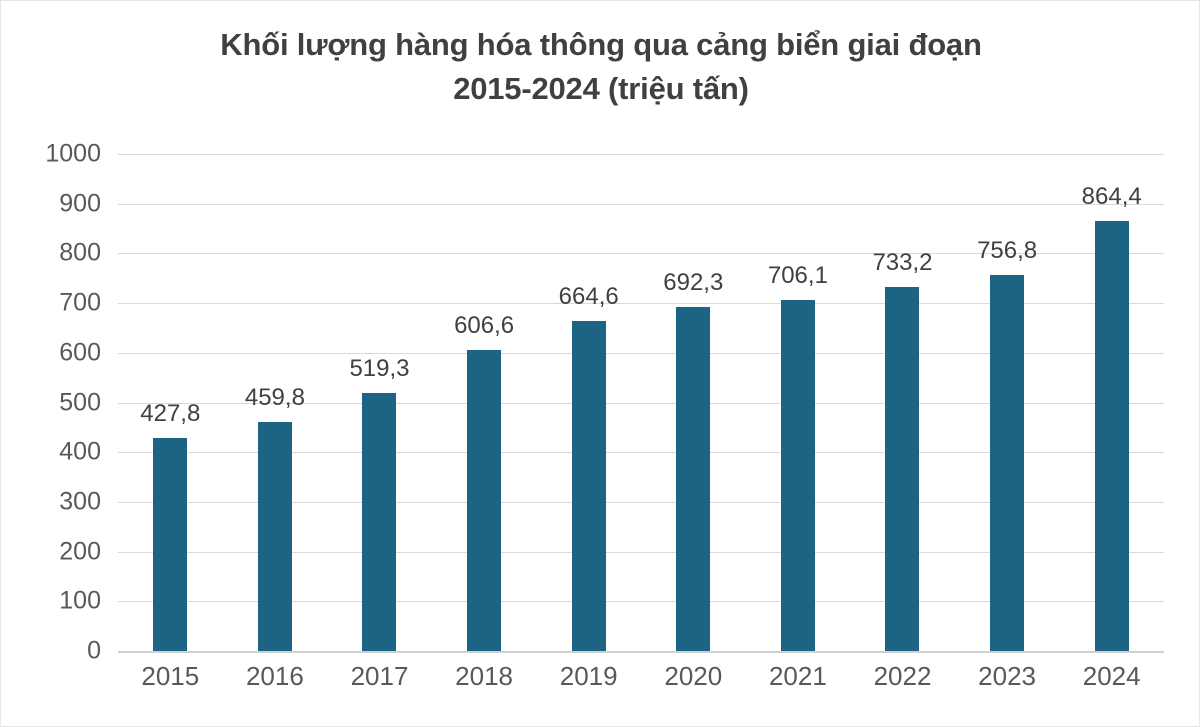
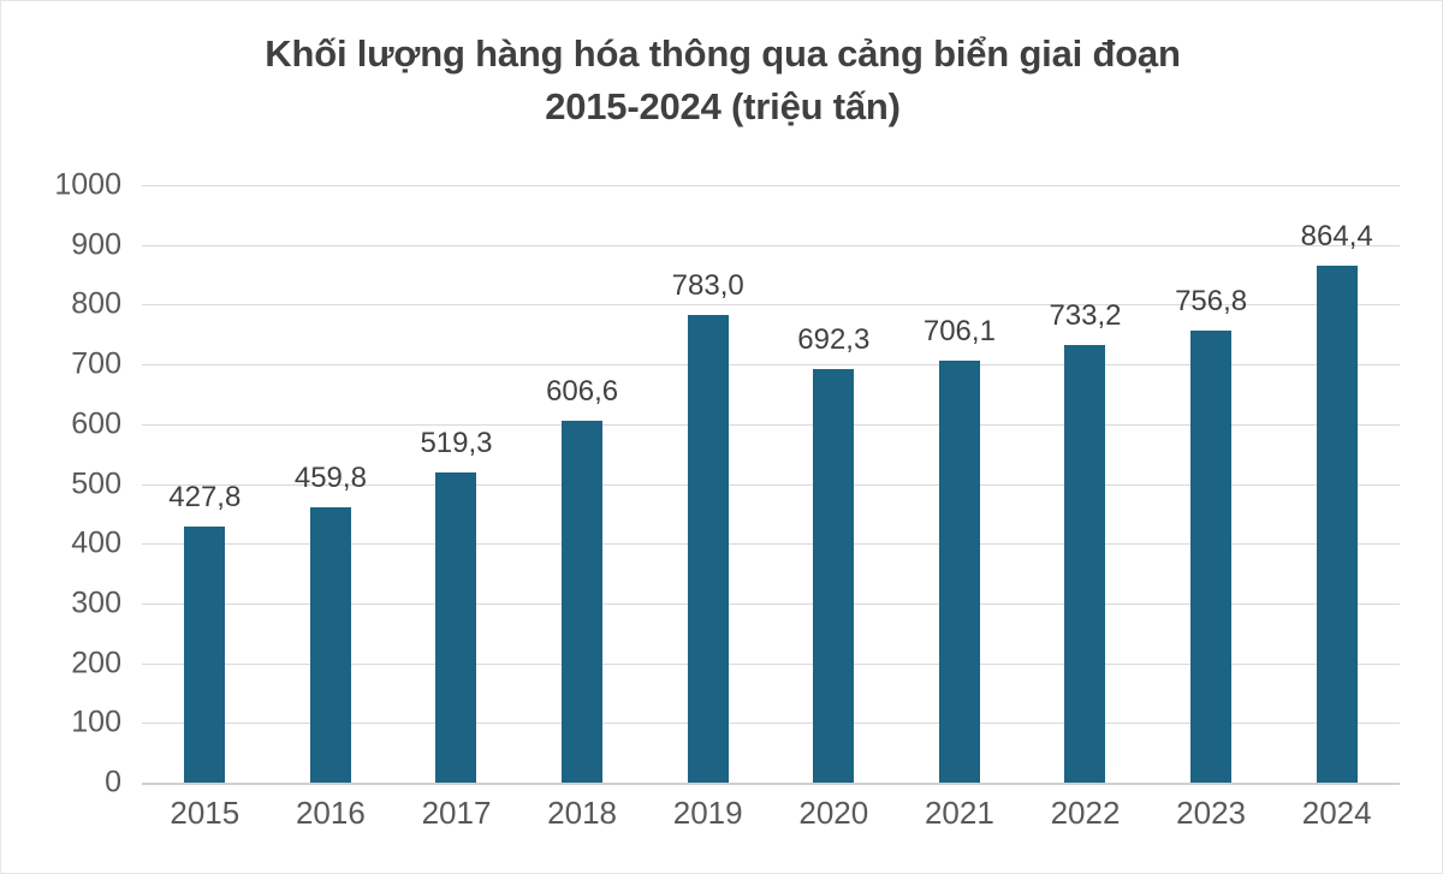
2019: 664,6 -> 783,0
